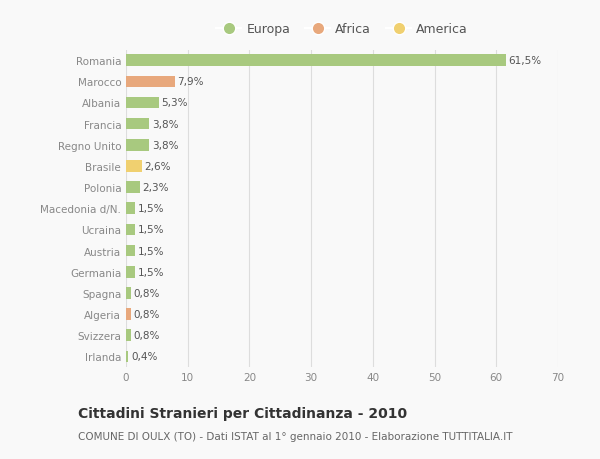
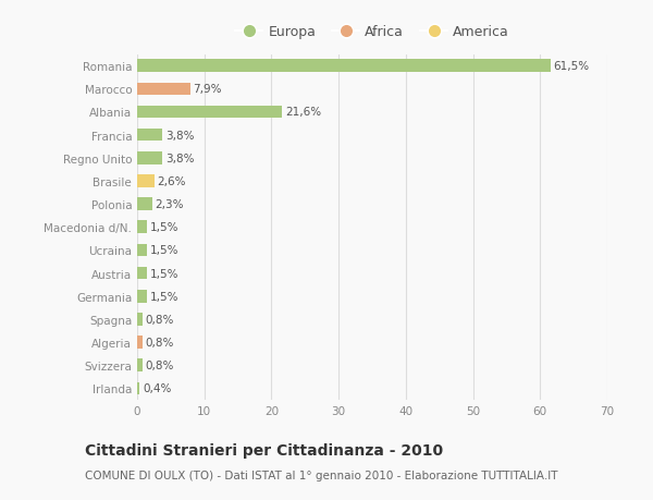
Albania: 5,3% -> 21,6%
